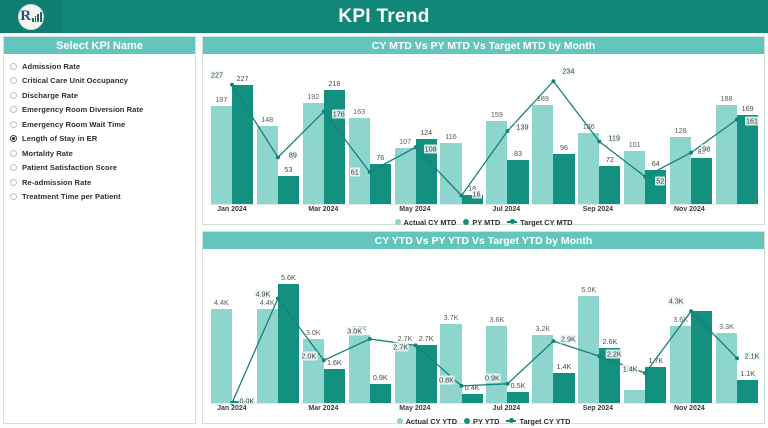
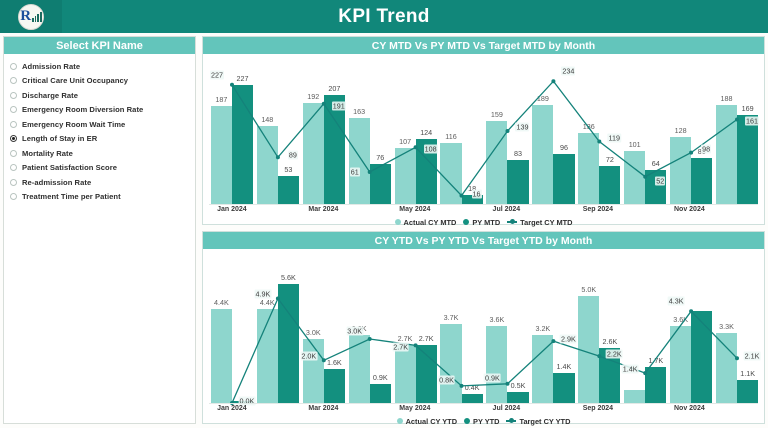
CY MTD Vs PY MTD Vs Target MTD by Month/PY MTD/Mar 2024: 218 -> 207
CY MTD Vs PY MTD Vs Target MTD by Month/Target CY MTD/Mar 2024: 176 -> 191
